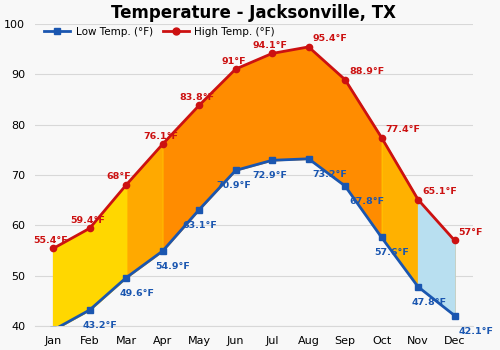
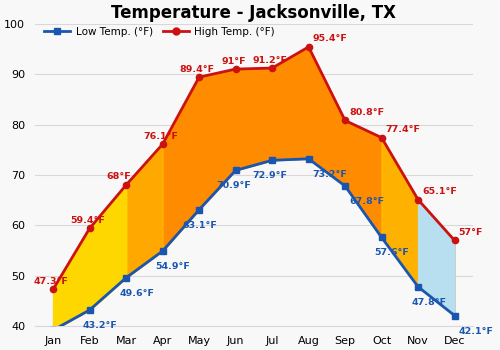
High Temp. (°F)/Jan: 55.4°F -> 47.3°F
High Temp. (°F)/May: 83.8°F -> 89.4°F
High Temp. (°F)/Jul: 94.1°F -> 91.2°F
High Temp. (°F)/Sep: 88.9°F -> 80.8°F
